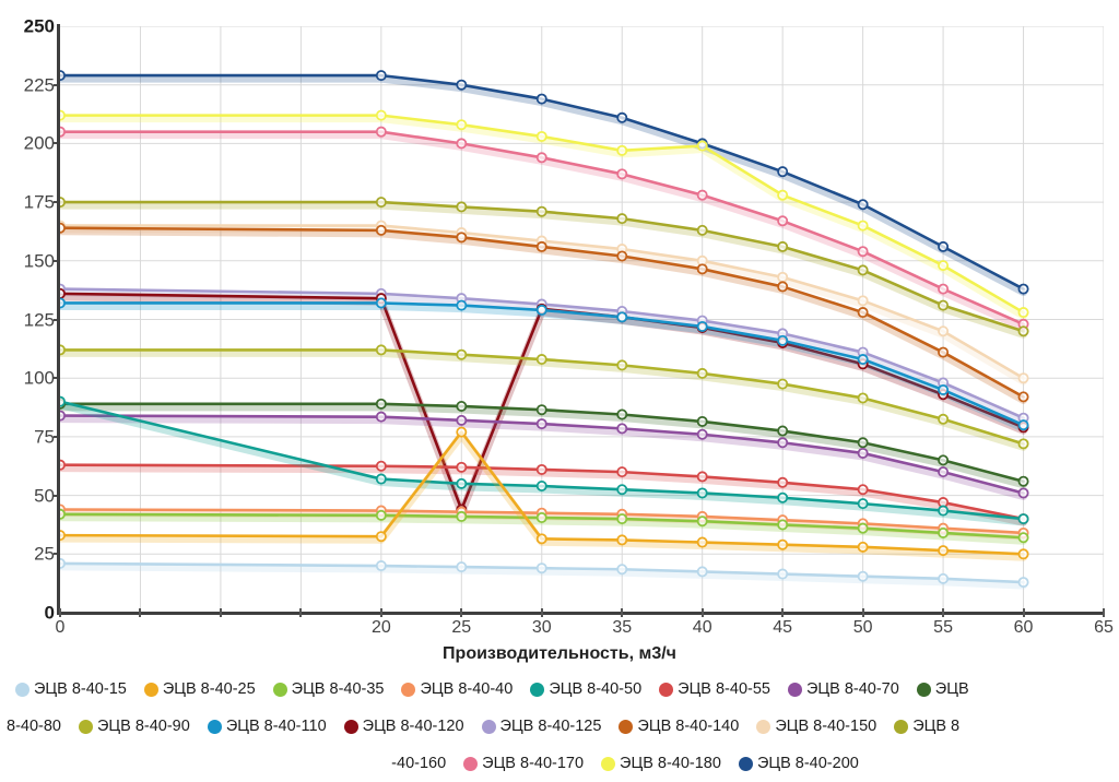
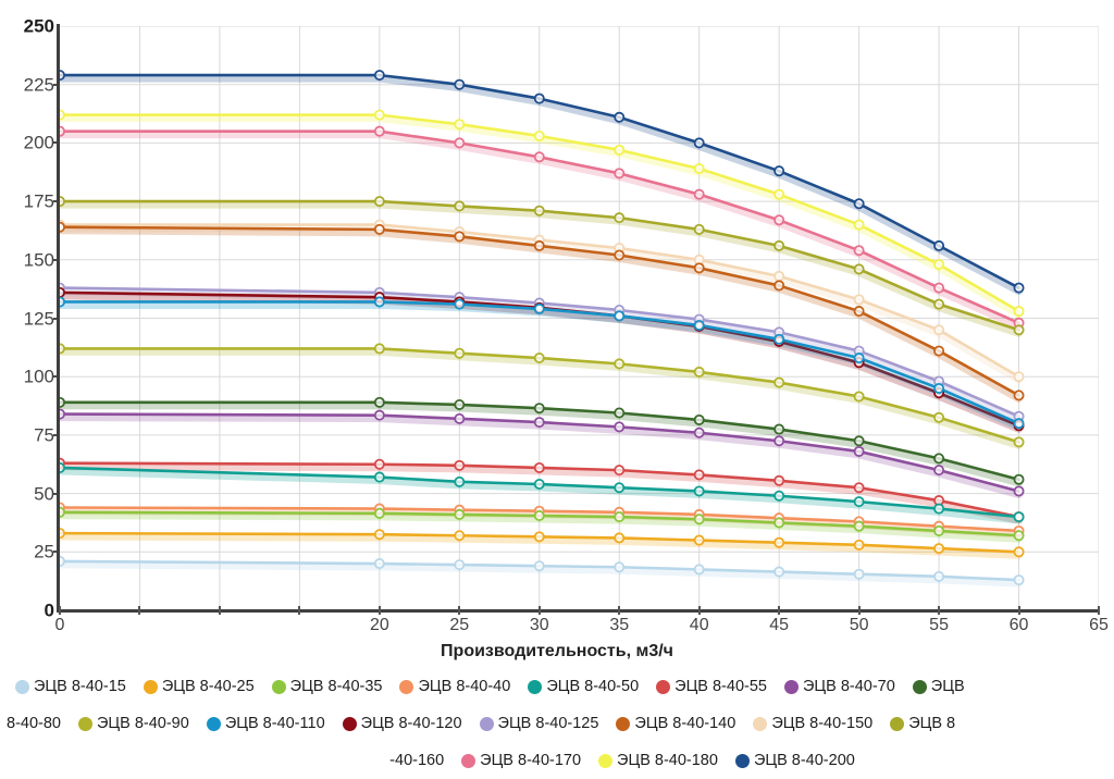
ЭЦВ 8-40-50/0: 90 -> 61
ЭЦВ 8-40-25/25: 77 -> 32
ЭЦВ 8-40-120/25: 44 -> 132
ЭЦВ 8-40-180/40: 199 -> 189
